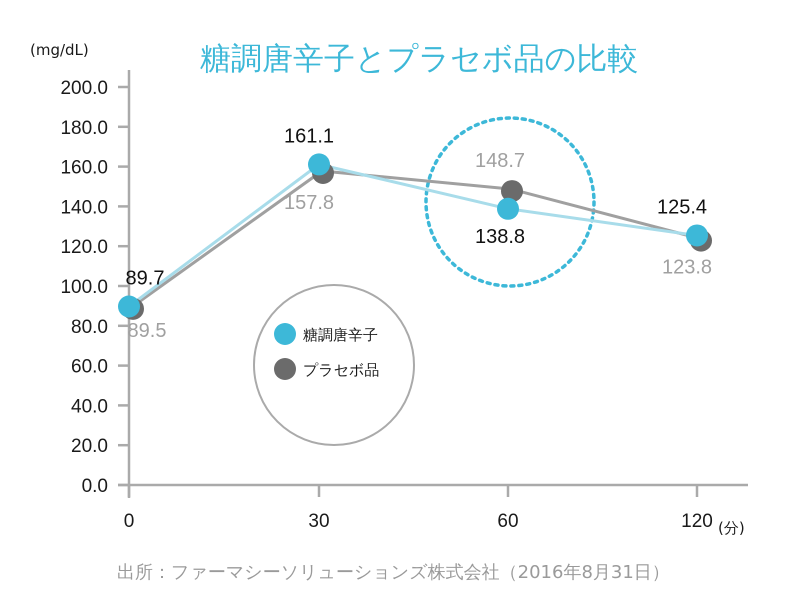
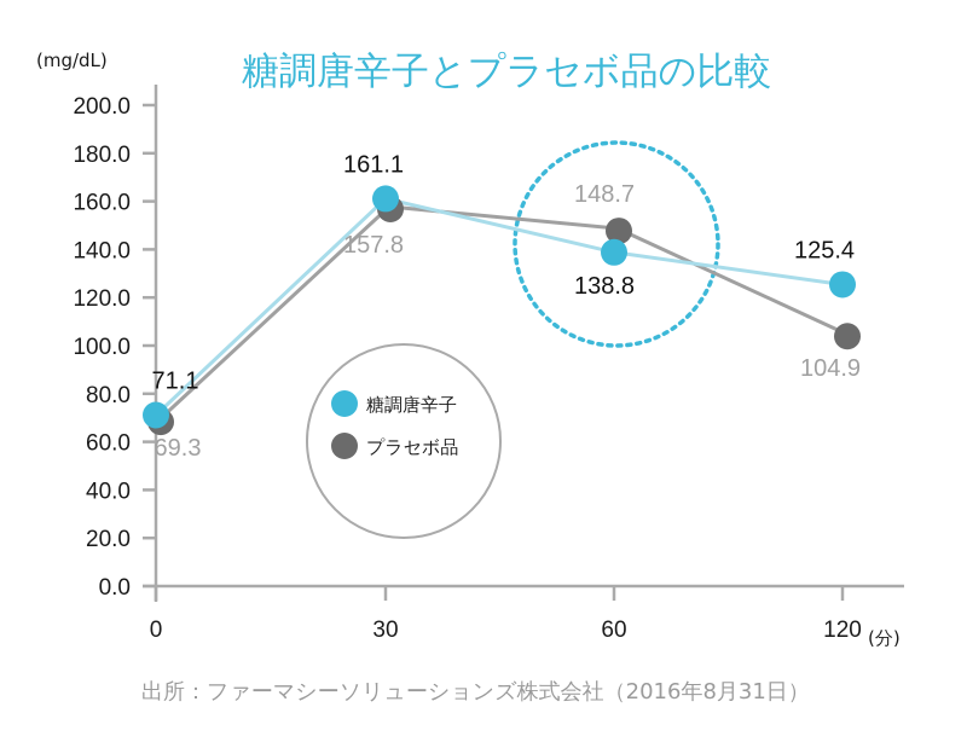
糖調唐辛子/0: 89.7 -> 71.1
プラセボ品/0: 89.5 -> 69.3
プラセボ品/120: 123.8 -> 104.9
